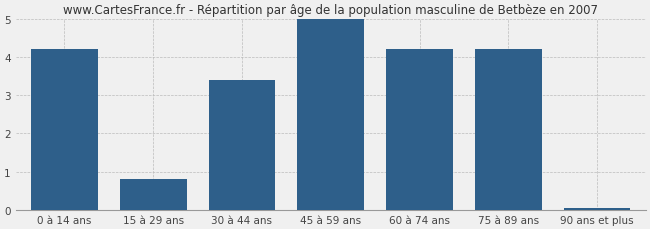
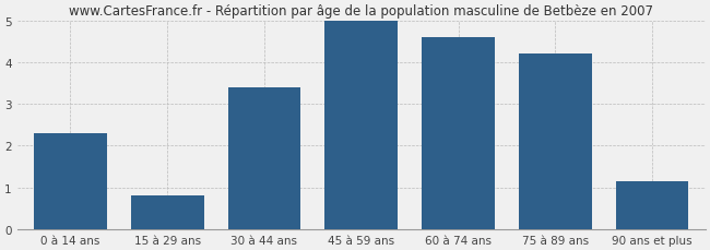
0 à 14 ans: 4.20 -> 2.30
60 à 74 ans: 4.20 -> 4.60
90 ans et plus: 0.05 -> 1.15
